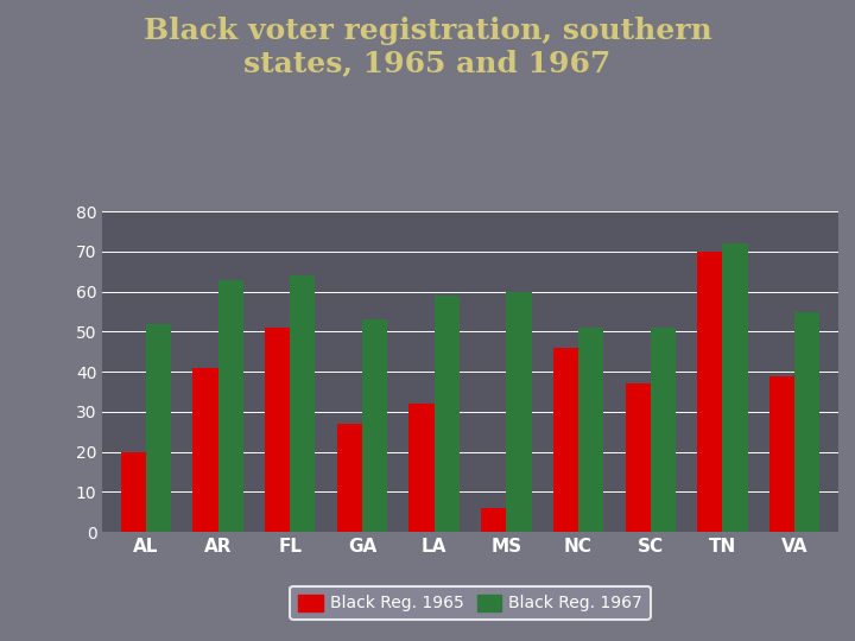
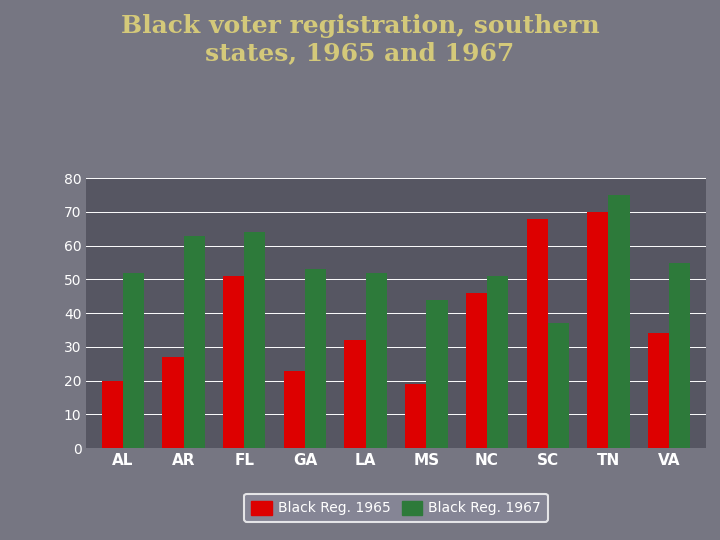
Black Reg. 1965/AR: 41 -> 27
Black Reg. 1965/GA: 27 -> 23
Black Reg. 1967/LA: 59 -> 52
Black Reg. 1965/MS: 6 -> 19
Black Reg. 1967/MS: 60 -> 44
Black Reg. 1965/SC: 37 -> 68
Black Reg. 1967/SC: 51 -> 37
Black Reg. 1967/TN: 72 -> 75
Black Reg. 1965/VA: 39 -> 34
